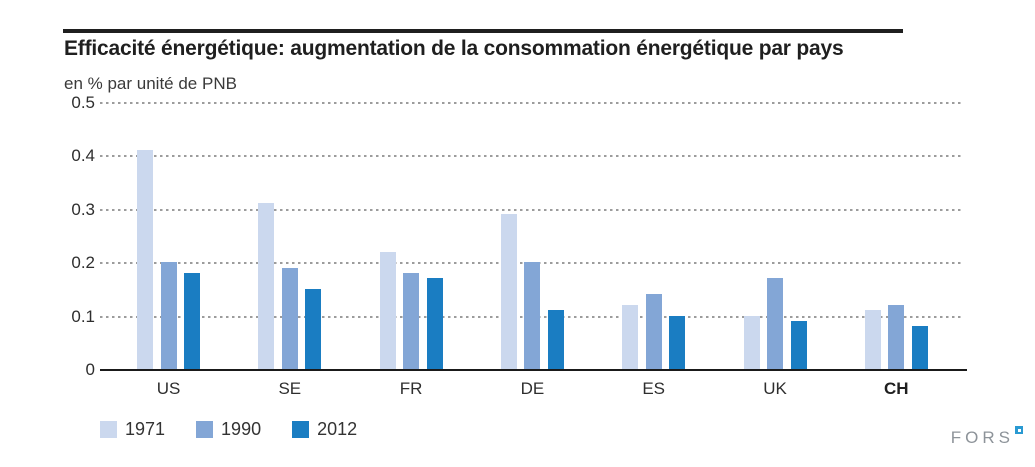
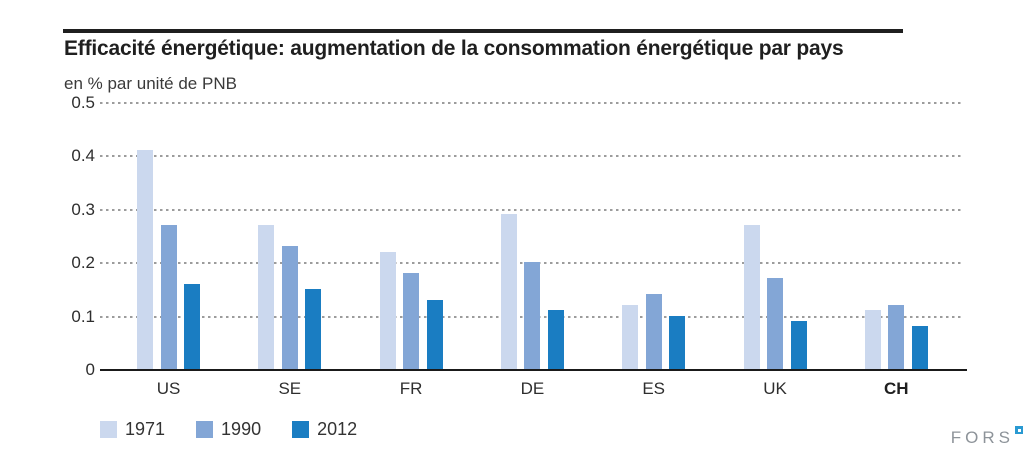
1990/US: 0.20 -> 0.27
2012/US: 0.18 -> 0.16
1971/SE: 0.31 -> 0.27
1990/SE: 0.19 -> 0.23
2012/FR: 0.17 -> 0.13
1971/UK: 0.10 -> 0.27
